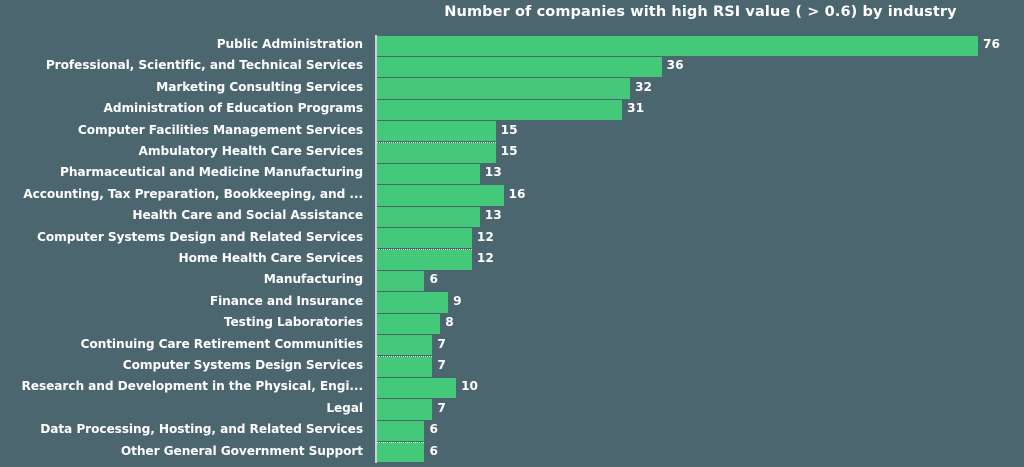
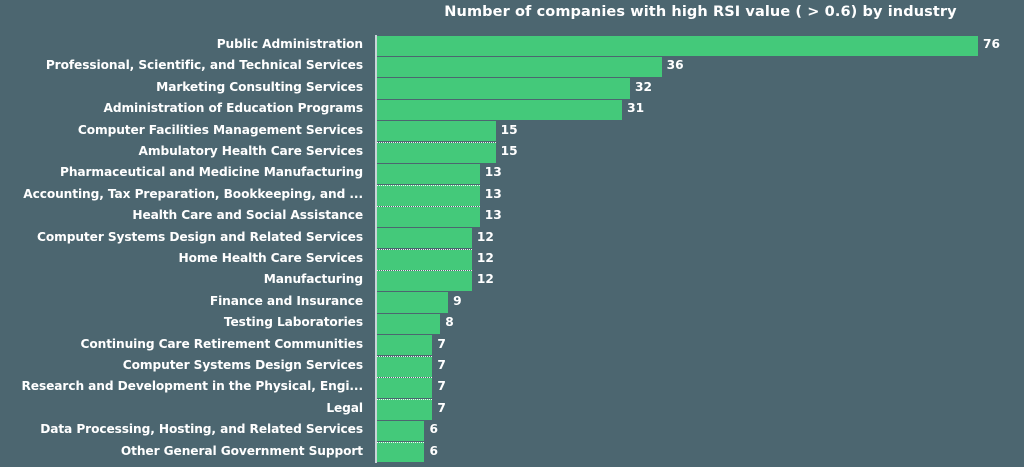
Accounting, Tax Preparation, Bookkeeping, and ...: 16 -> 13
Manufacturing: 6 -> 12
Research and Development in the Physical, Engi...: 10 -> 7
